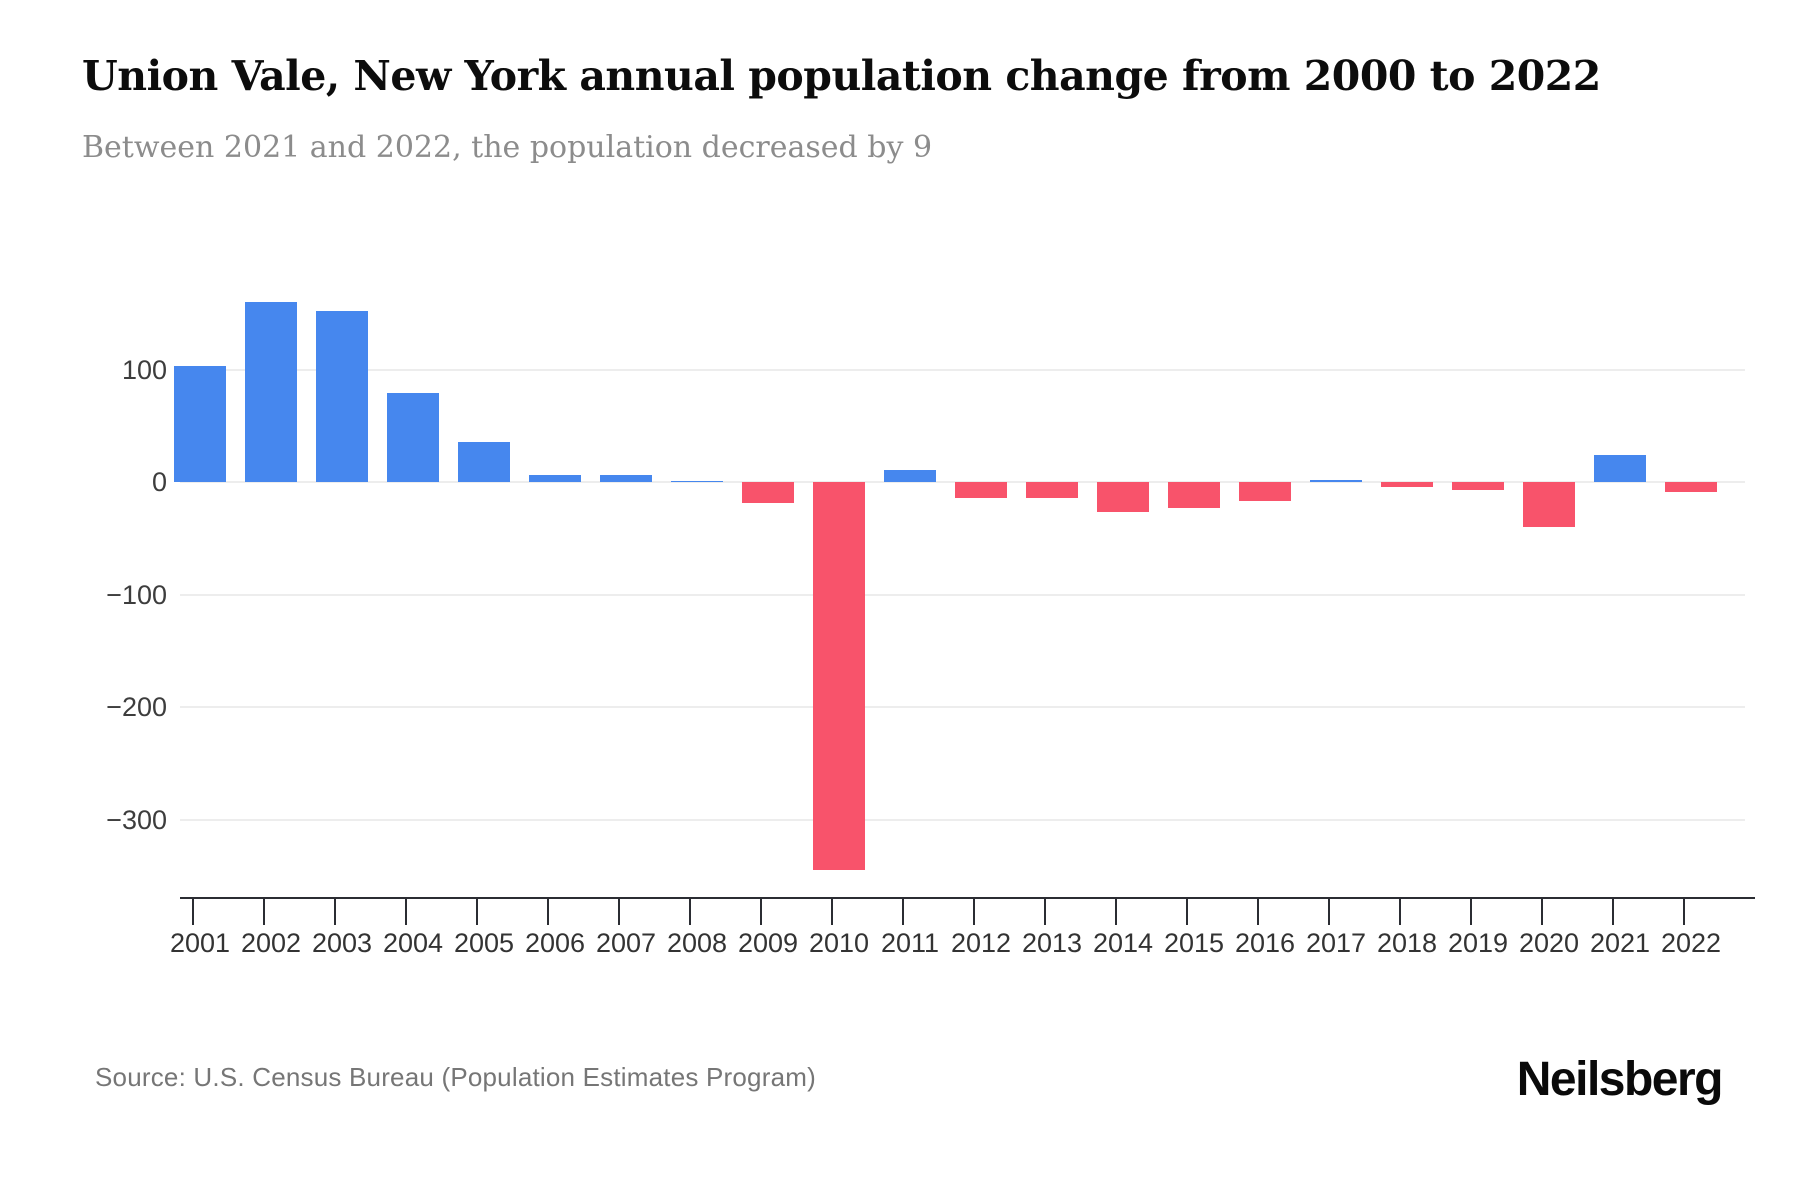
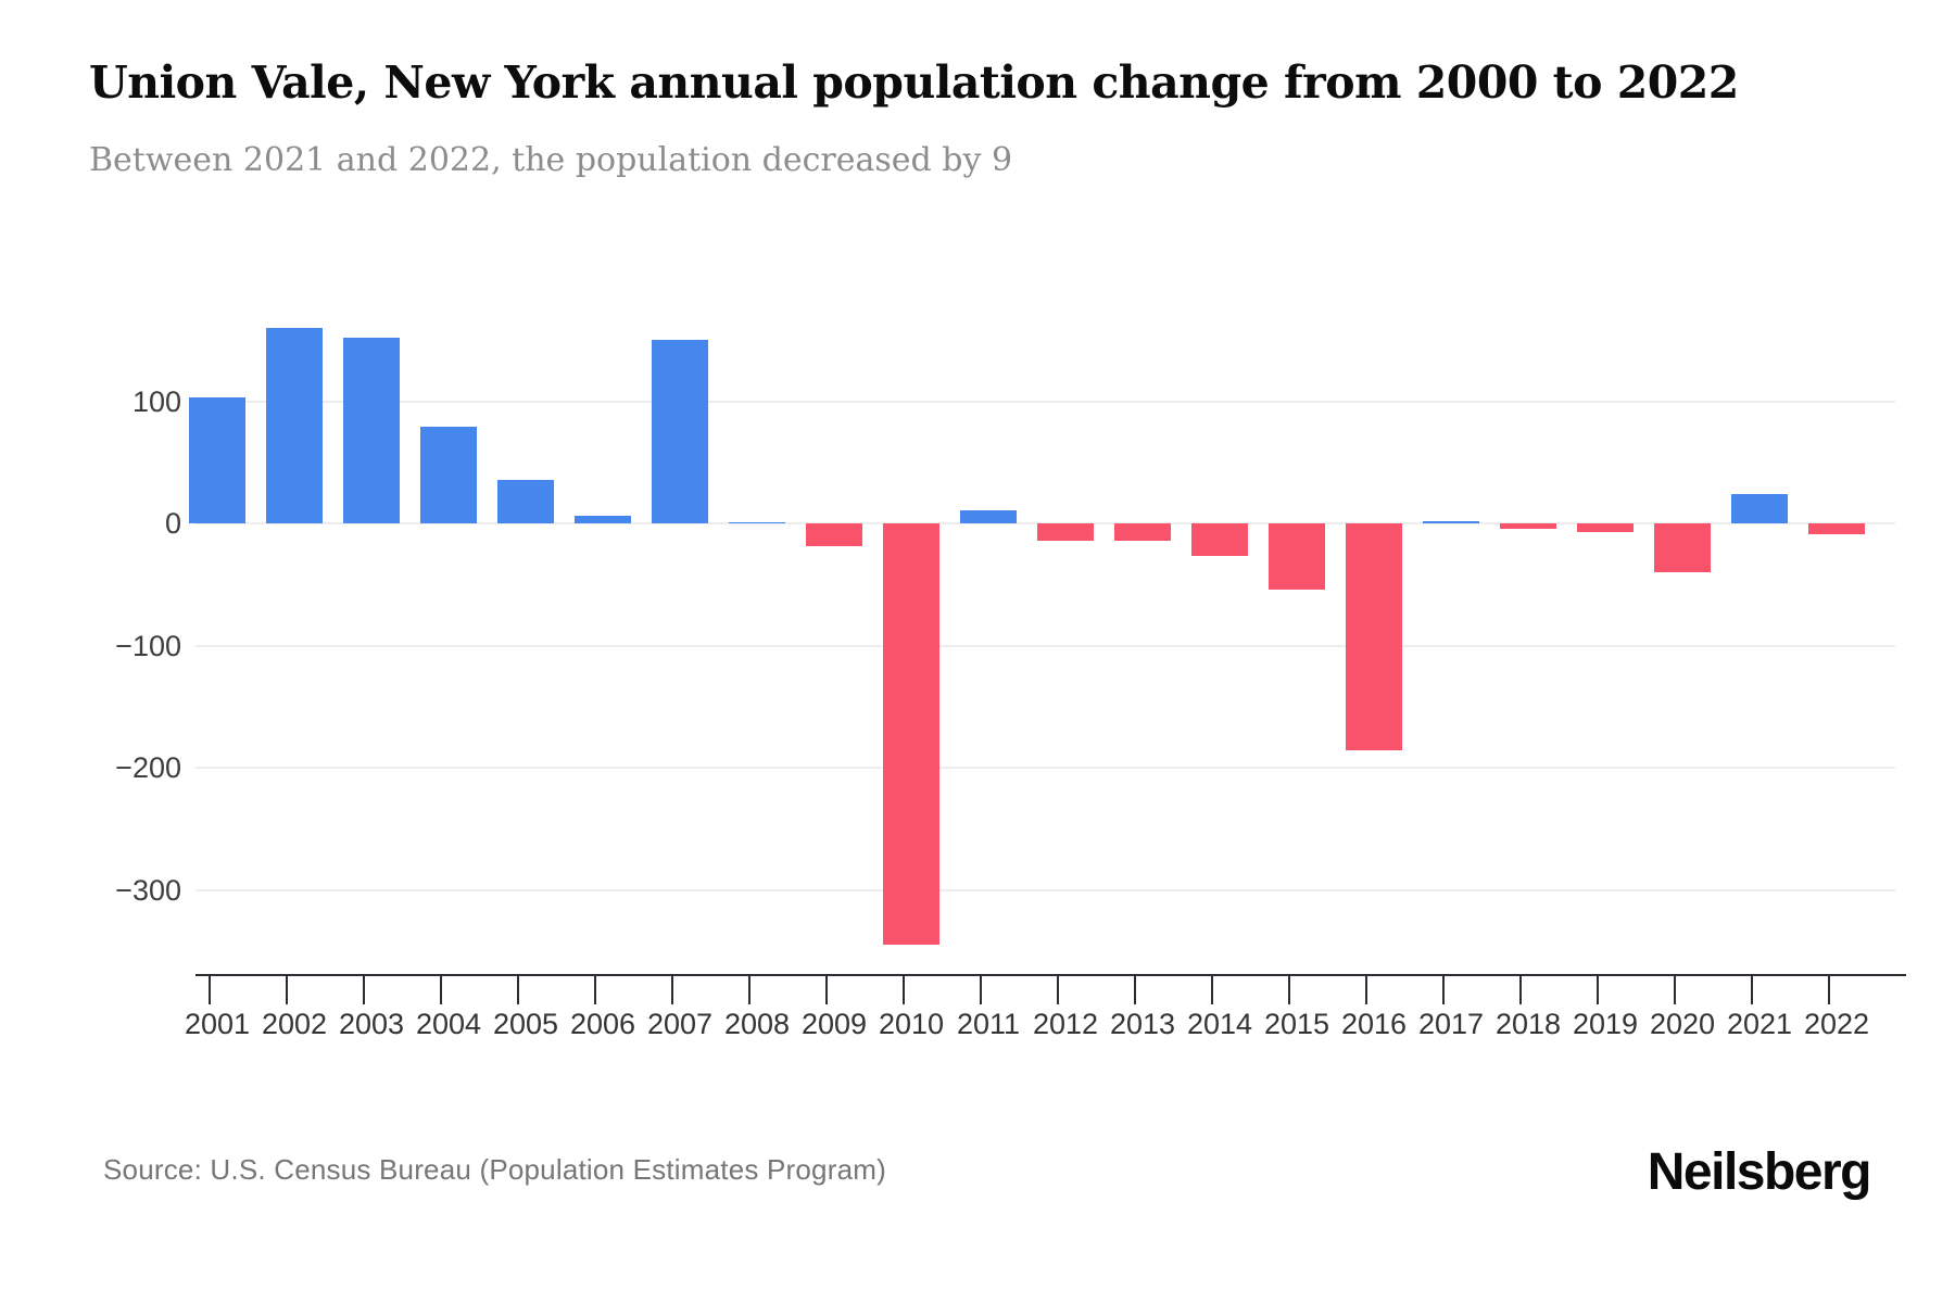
2007: 6 -> 150
2015: -23 -> -54
2016: -17 -> -186
